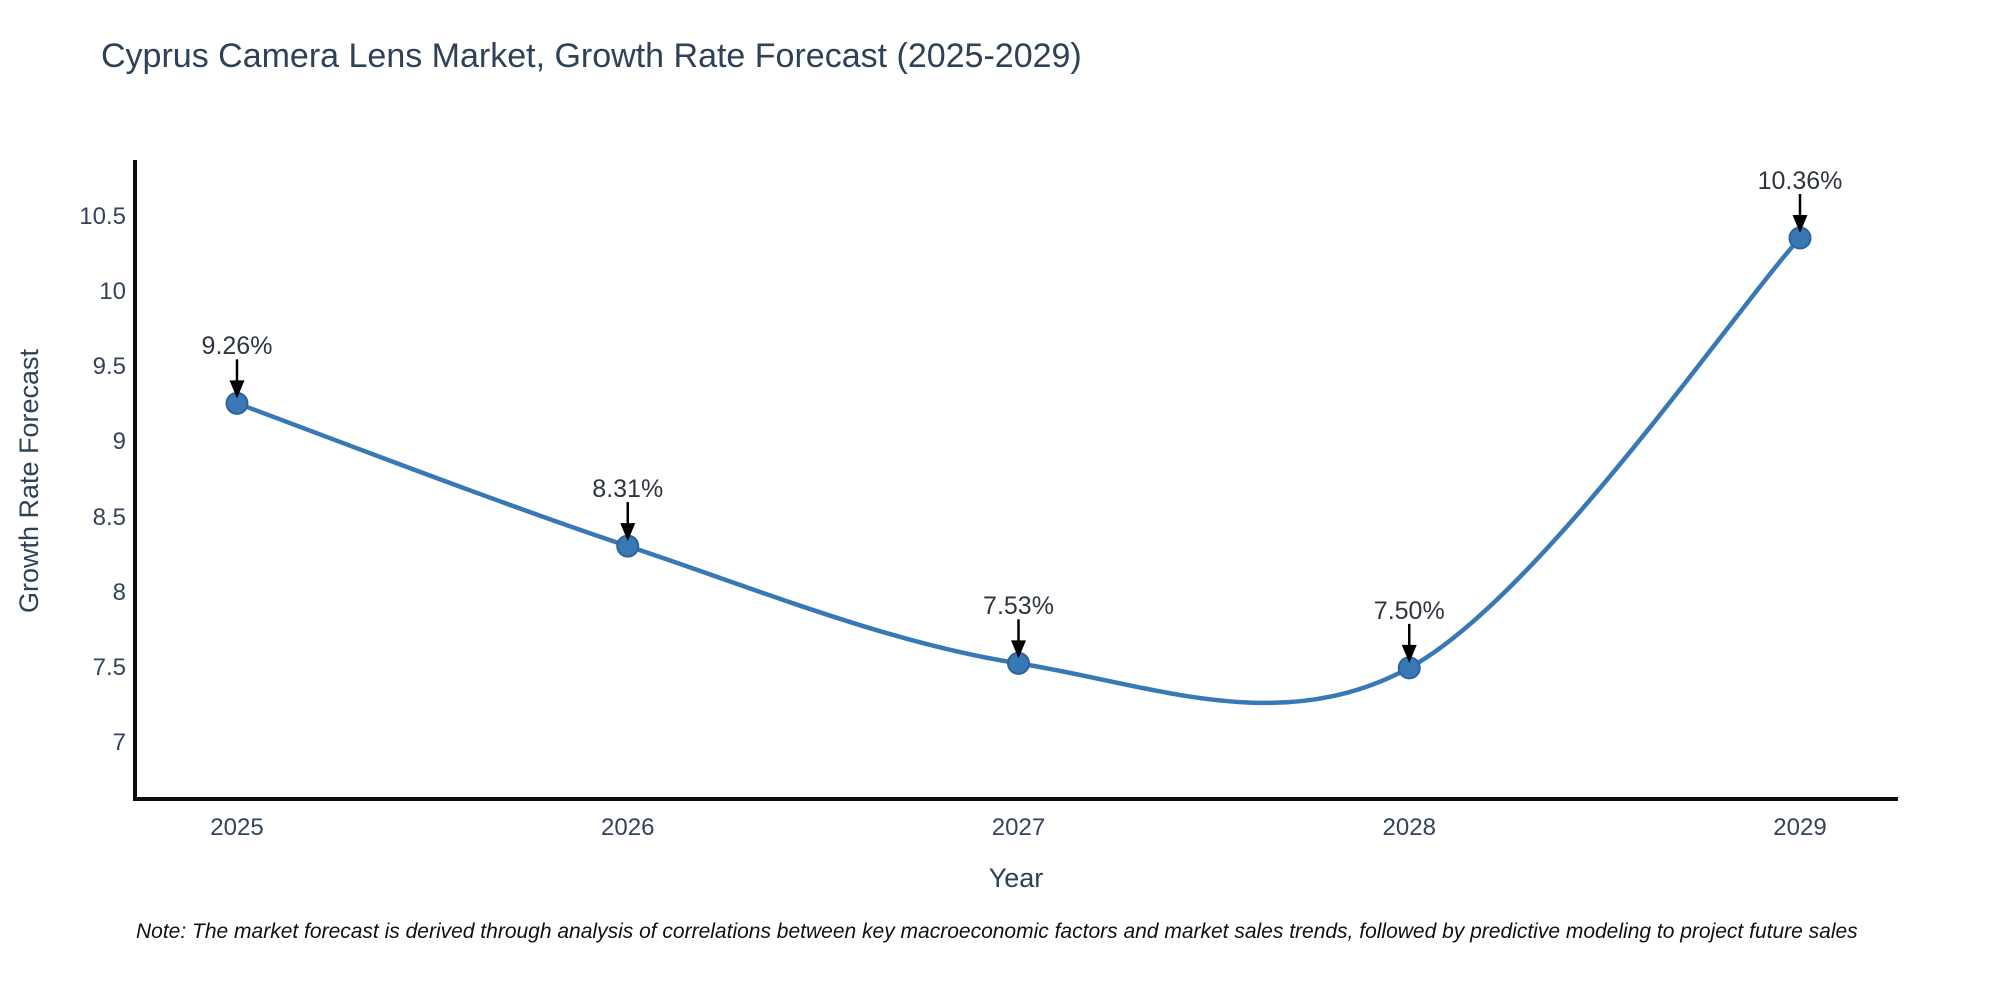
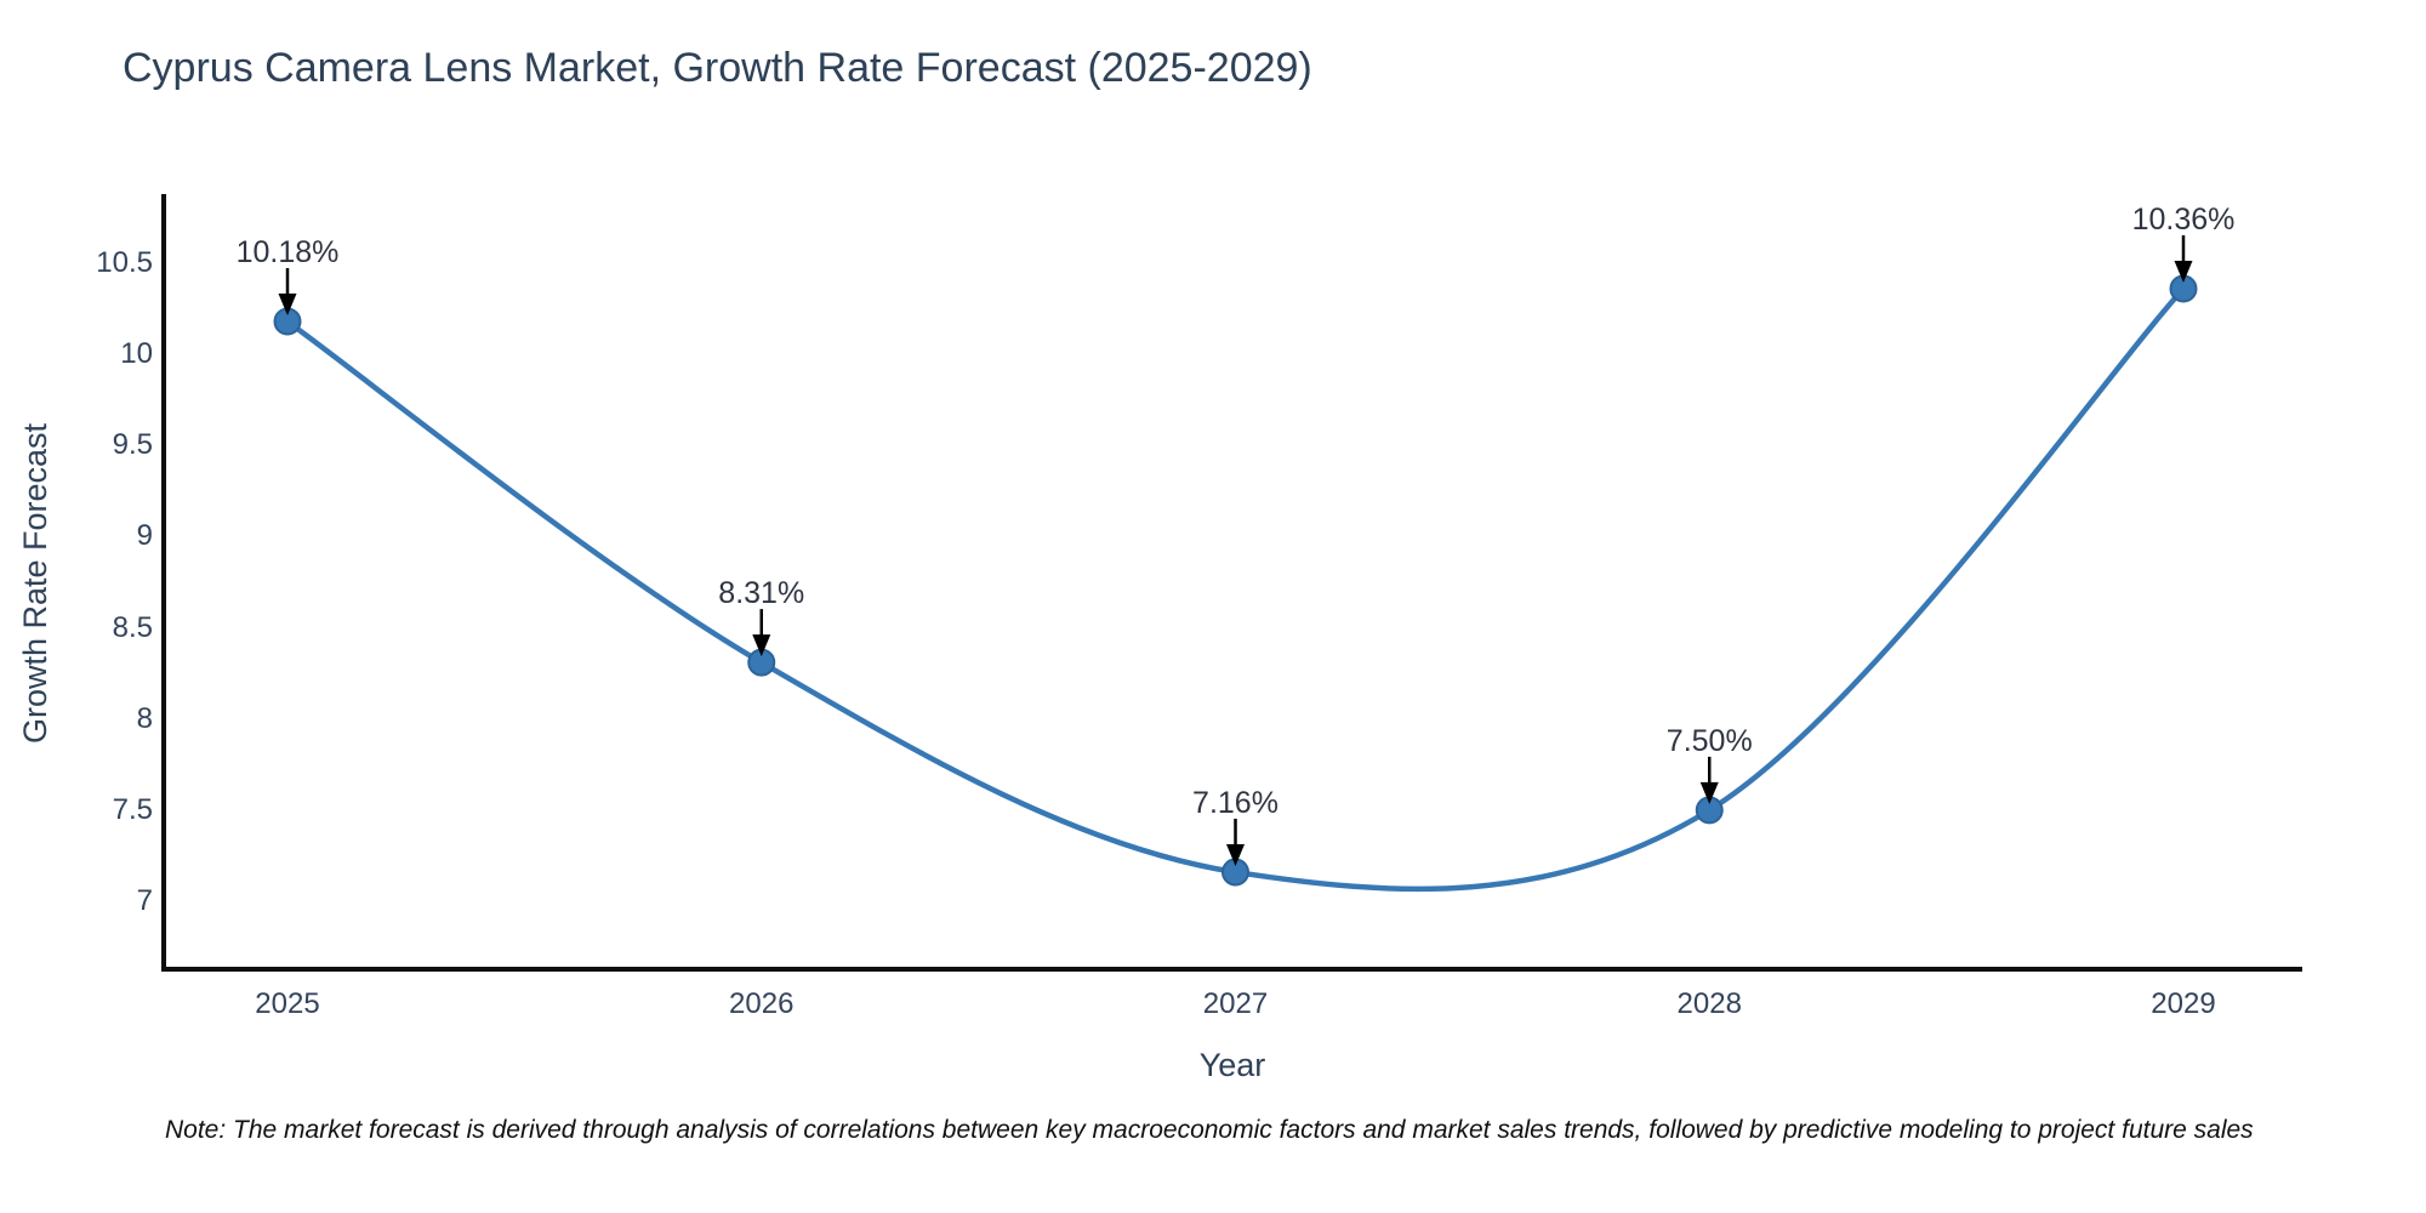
2025: 9.26% -> 10.18%
2027: 7.53% -> 7.16%
